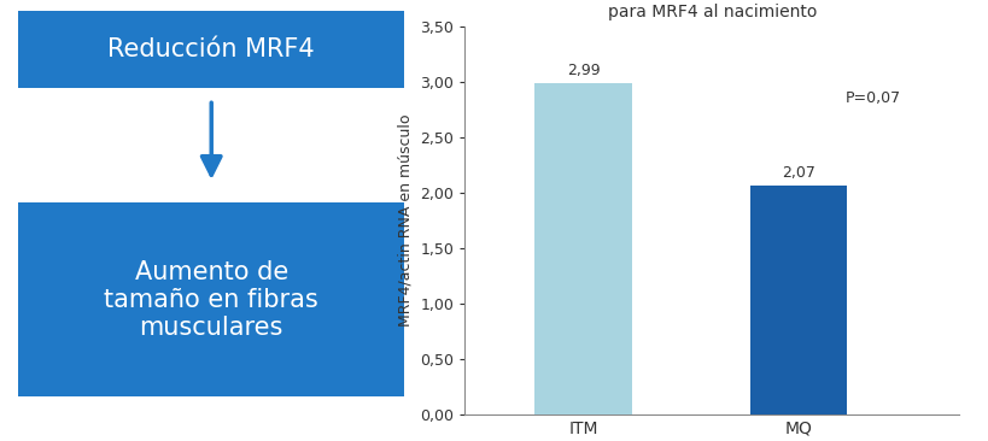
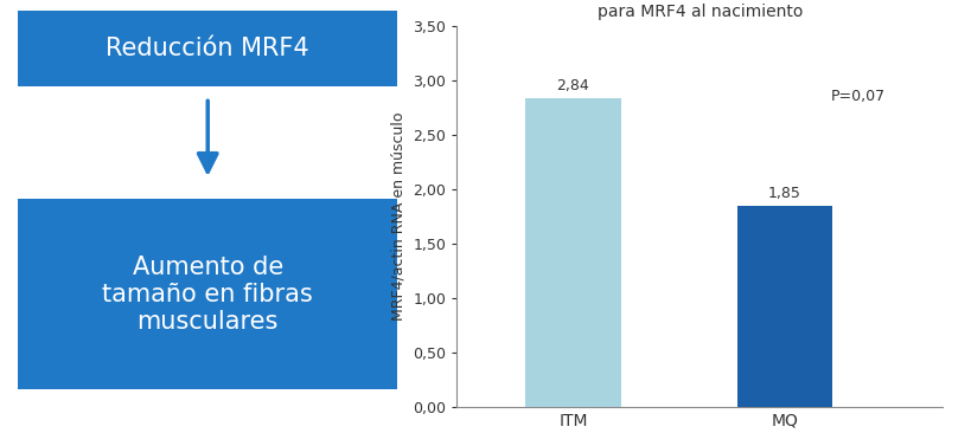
ITM: 2,99 -> 2,84
MQ: 2,07 -> 1,85
